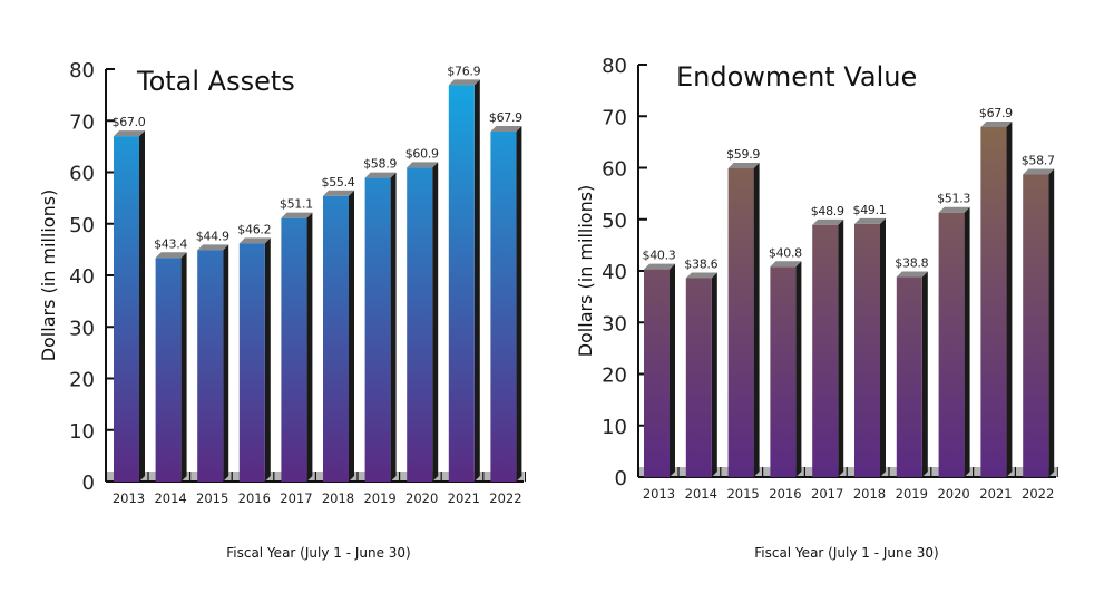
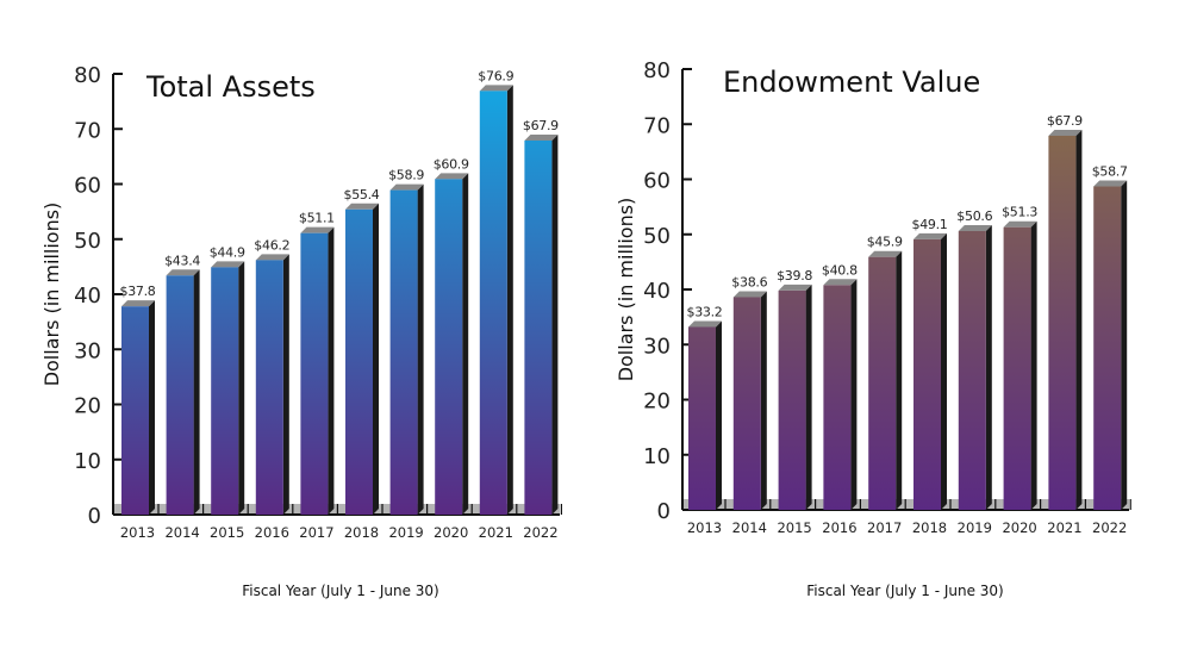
Total Assets/2013: $67.0 -> $37.8
Endowment Value/2013: $40.3 -> $33.2
Endowment Value/2015: $59.9 -> $39.8
Endowment Value/2017: $48.9 -> $45.9
Endowment Value/2019: $38.8 -> $50.6
